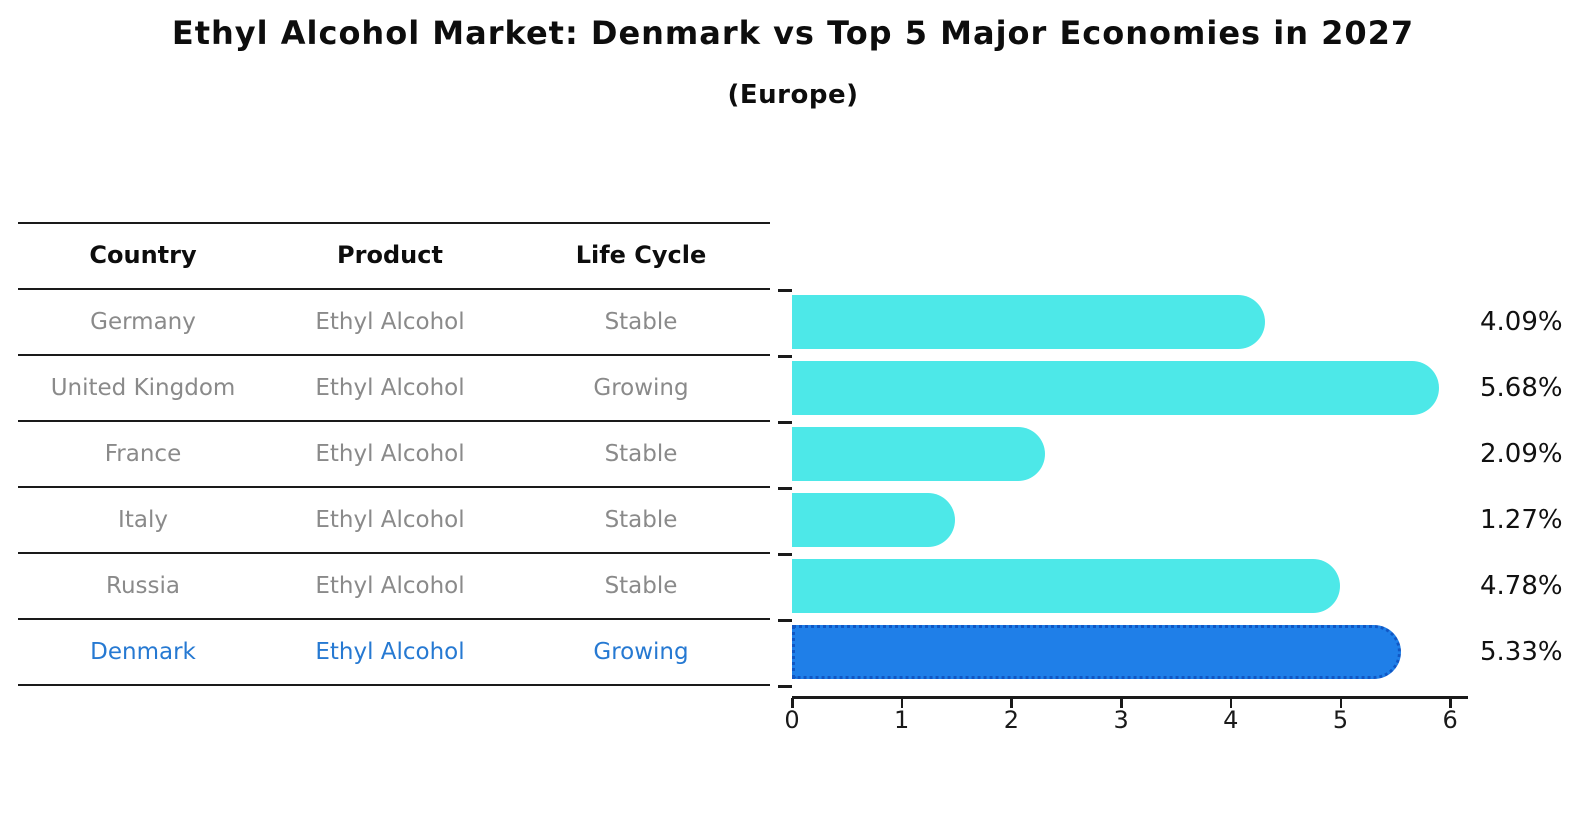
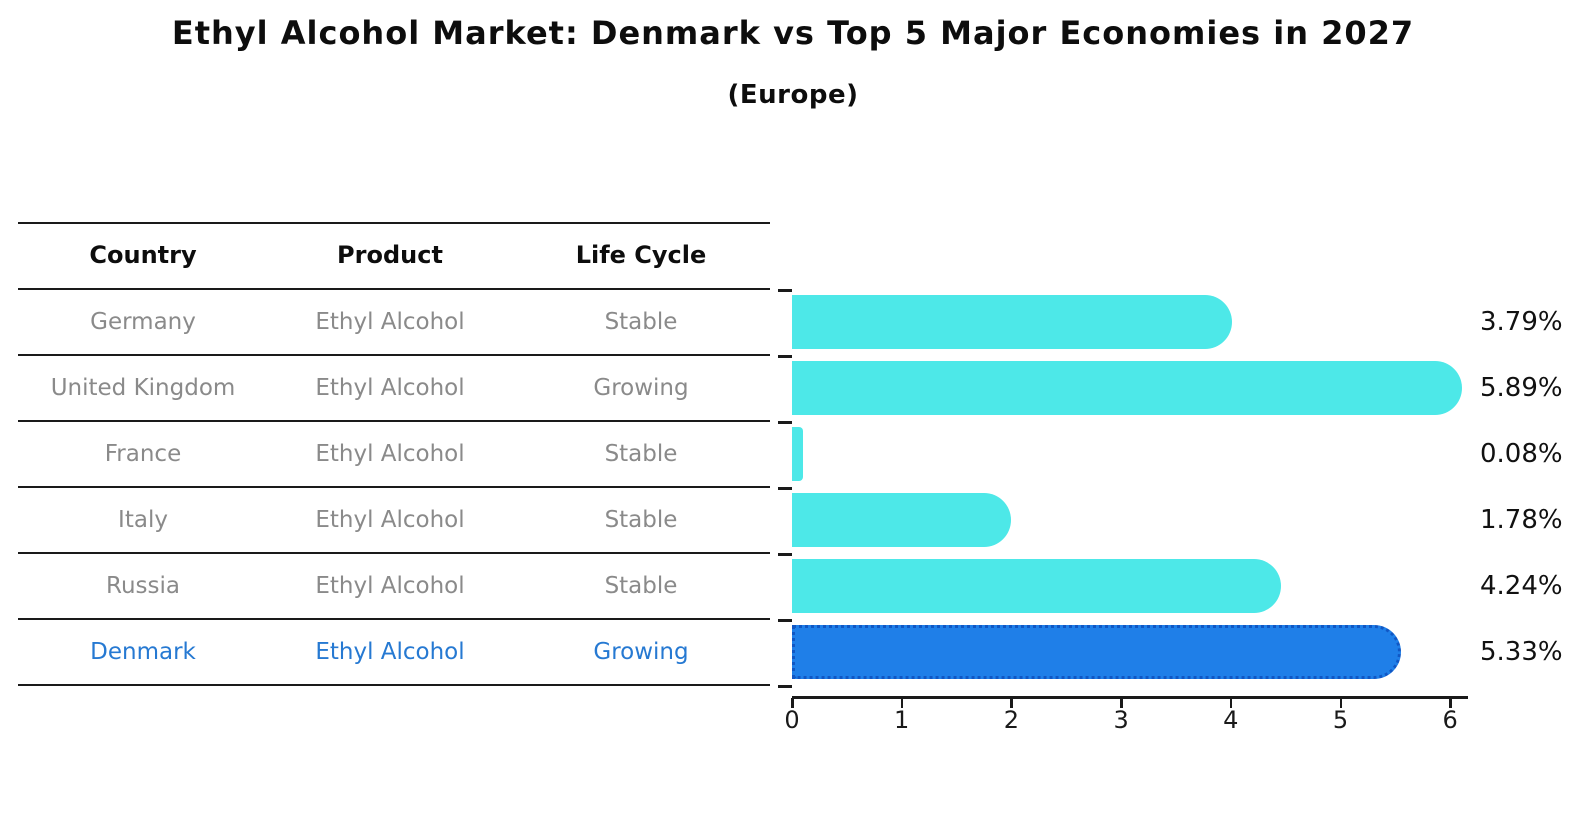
Germany: 4.09% -> 3.79%
United Kingdom: 5.68% -> 5.89%
France: 2.09% -> 0.08%
Italy: 1.27% -> 1.78%
Russia: 4.78% -> 4.24%
